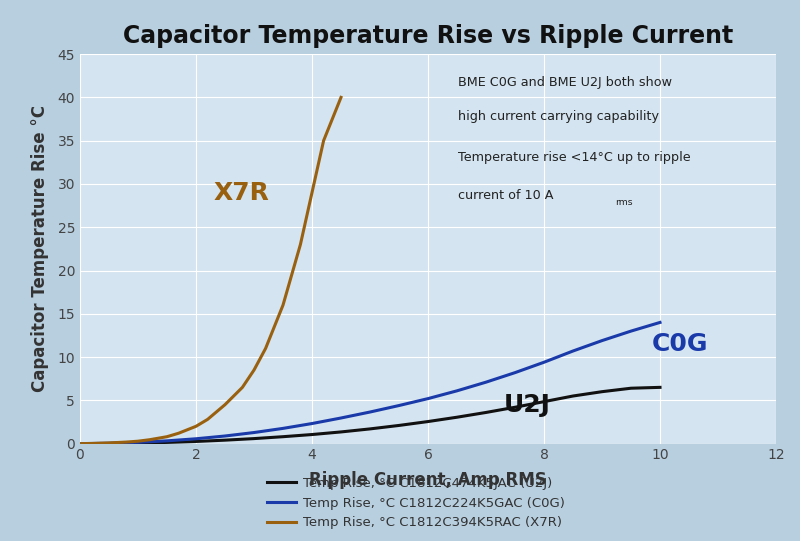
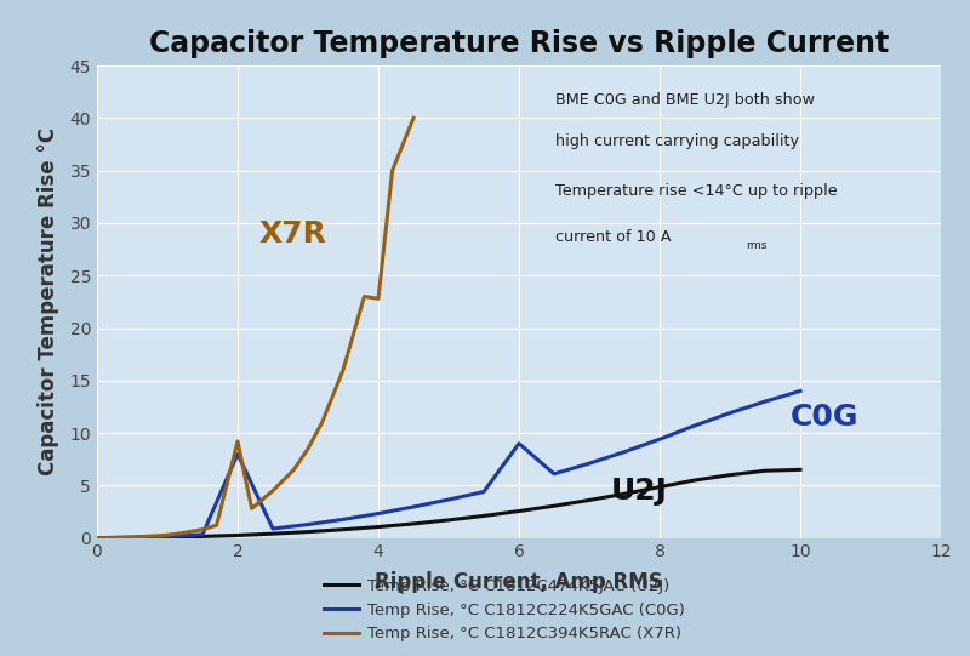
Temp Rise, °C C1812C224K5GAC (C0G)/2: 0.6 -> 8.0
Temp Rise, °C C1812C394K5RAC (X7R)/2: 2.0 -> 9.2
Temp Rise, °C C1812C394K5RAC (X7R)/4: 29.0 -> 22.8
Temp Rise, °C C1812C224K5GAC (C0G)/6: 5.2 -> 9.0
